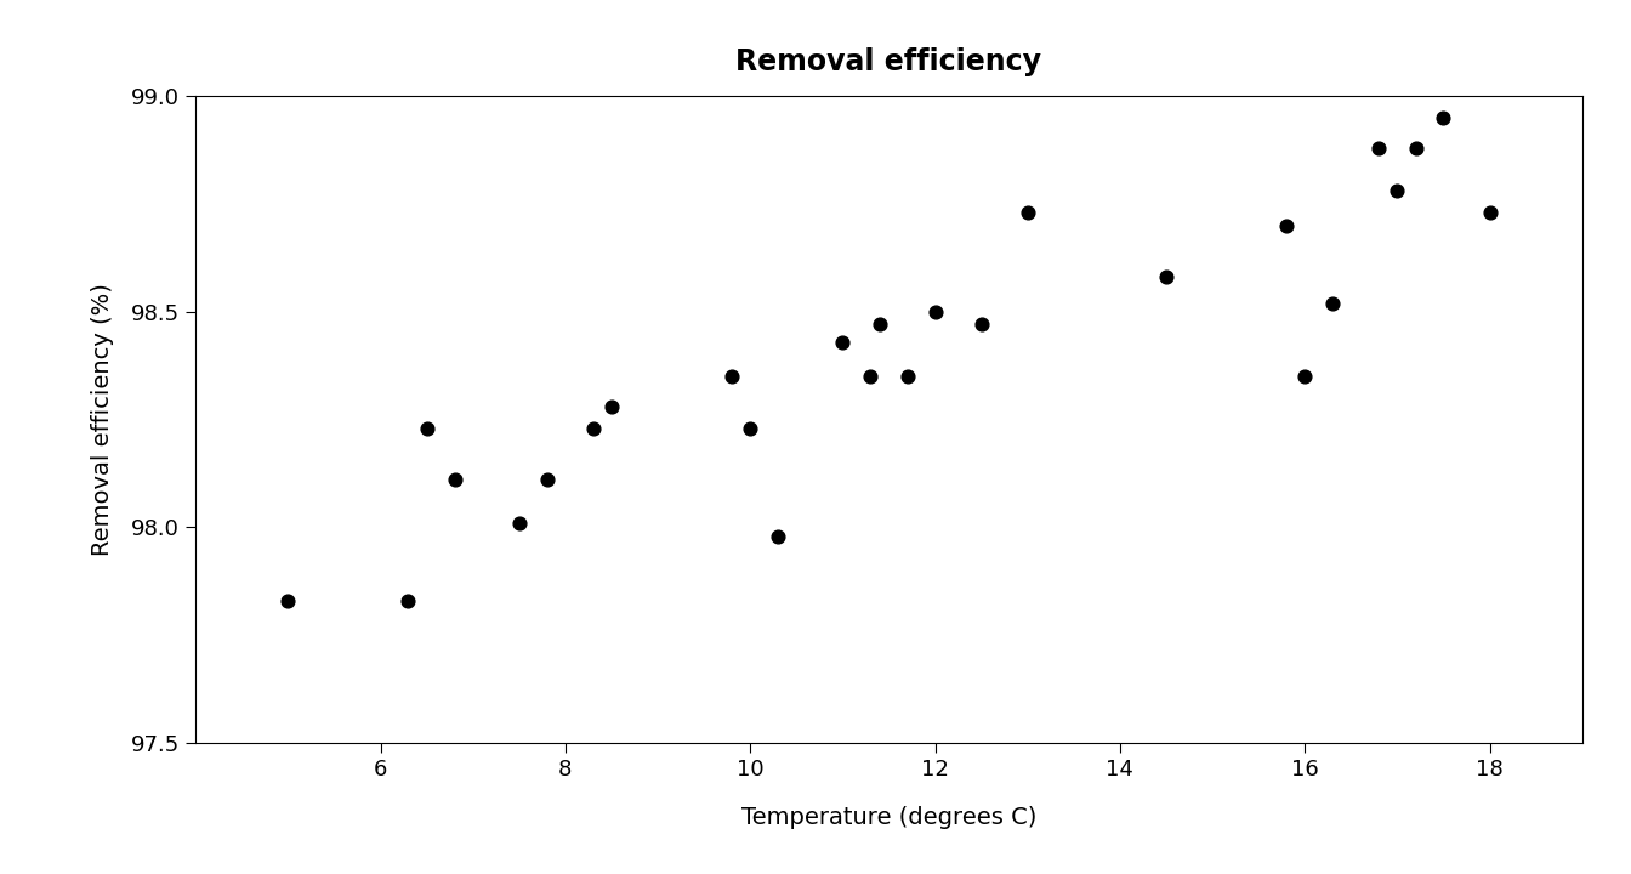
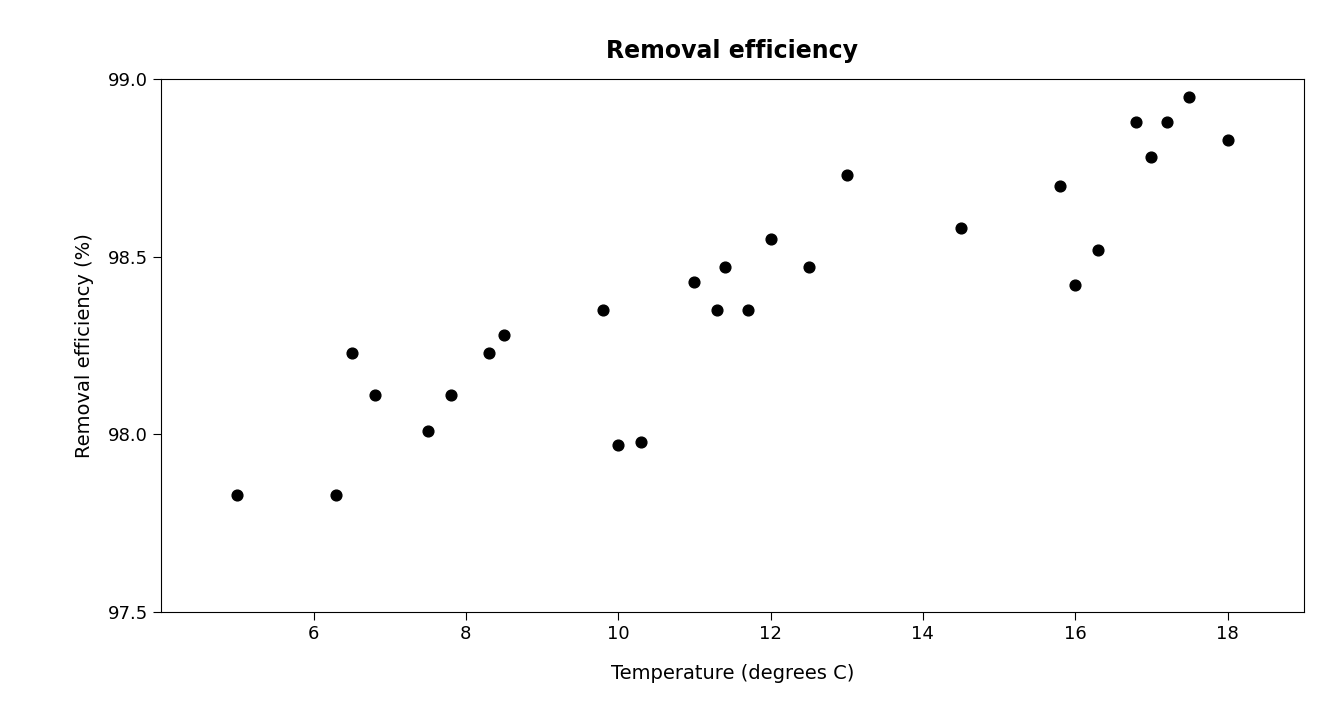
10: 98.23 -> 97.97
12: 98.50 -> 98.55
16: 98.35 -> 98.42
18: 98.73 -> 98.83
